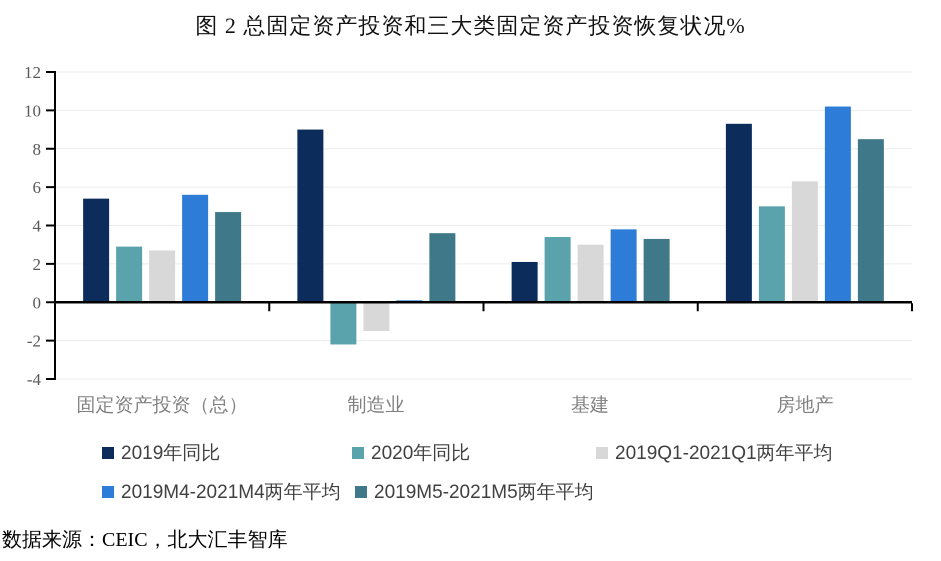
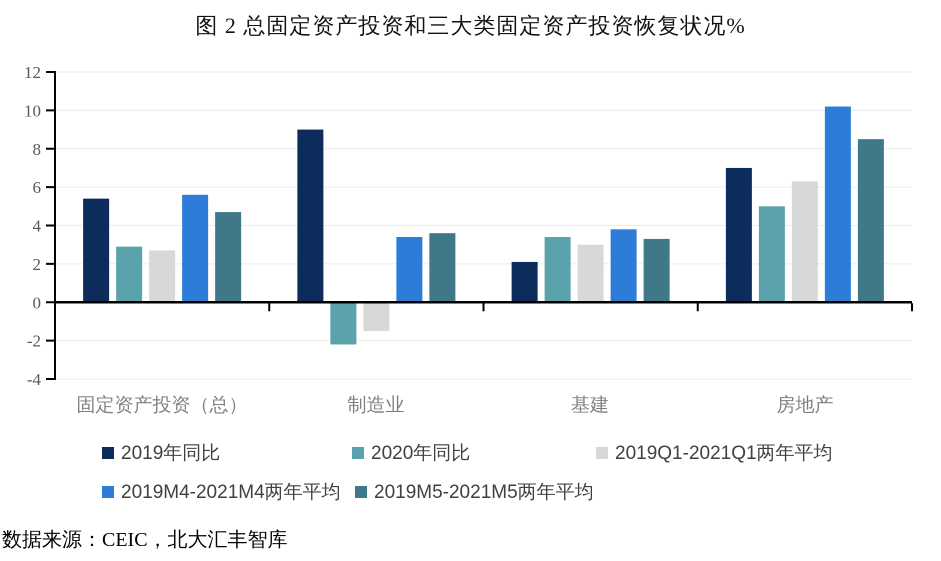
2019M4-2021M4两年平均/制造业: 0.1 -> 3.4
2019年同比/房地产: 9.3 -> 7.0
